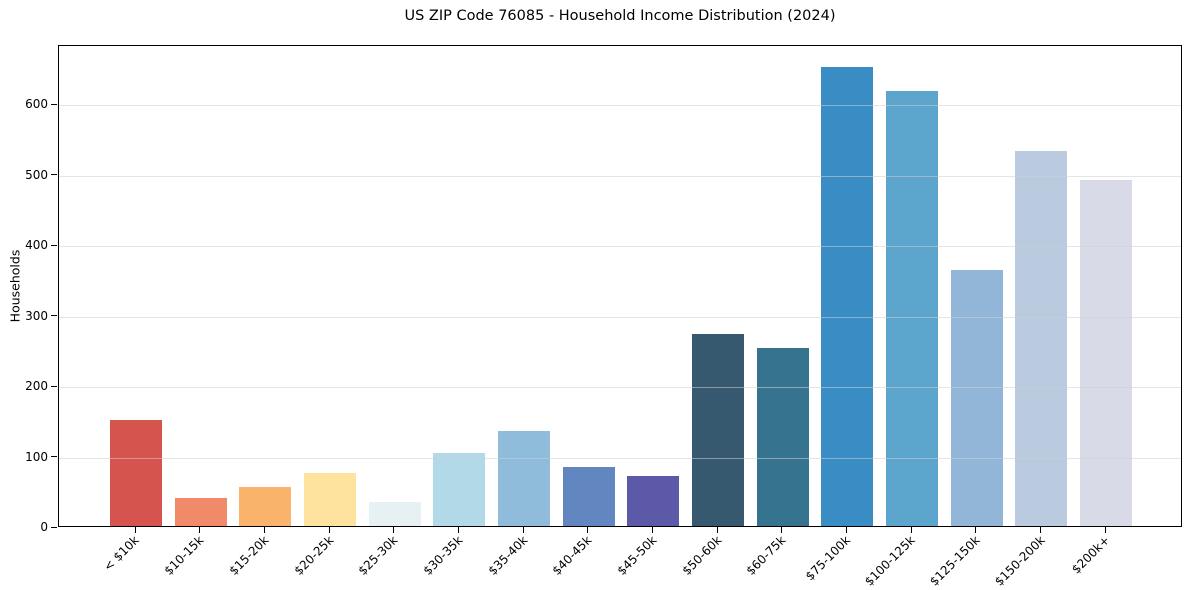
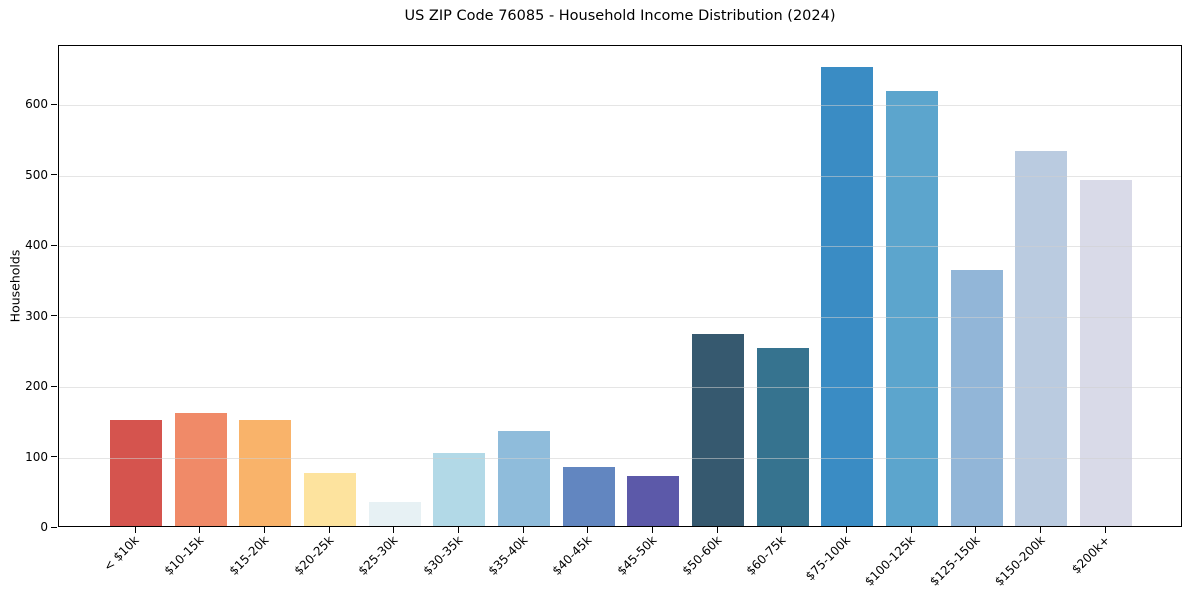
$10-15k: 40 -> 160
$15-20k: 60 -> 150
